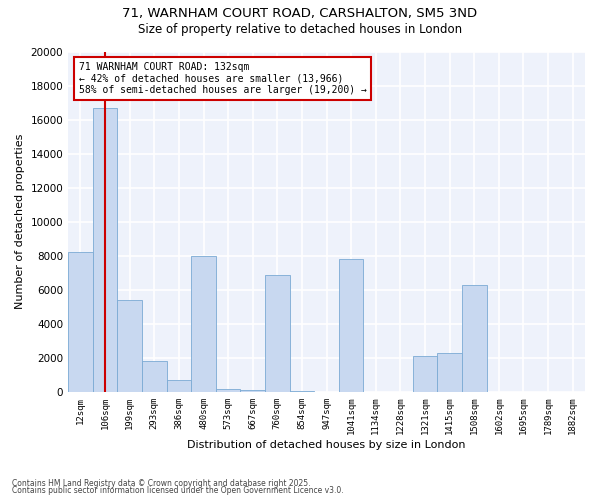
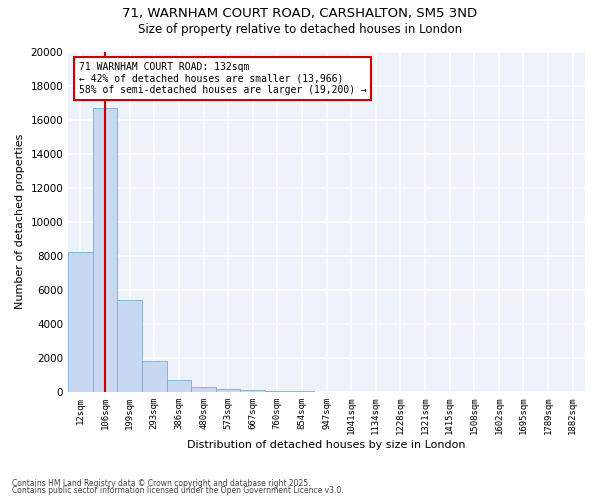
480sqm: 8000 -> 300
760sqm: 6900 -> 0
1041sqm: 7800 -> 0
1321sqm: 2100 -> 0
1415sqm: 2300 -> 0
1508sqm: 6300 -> 0
